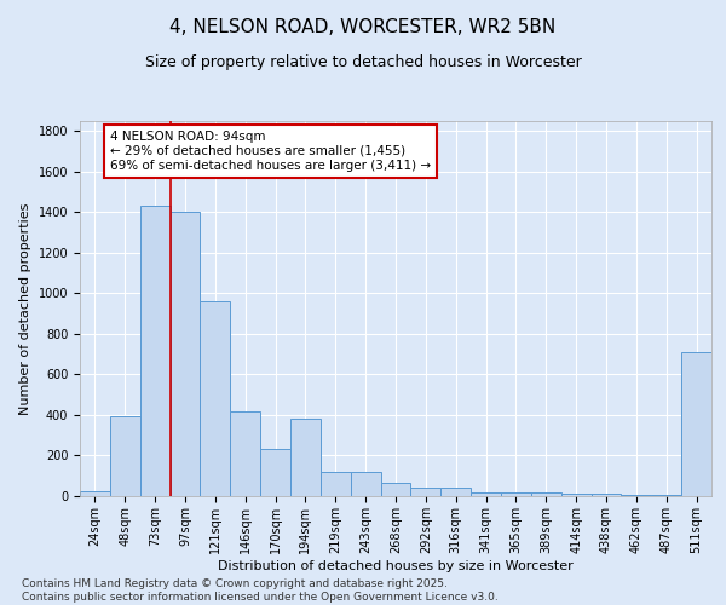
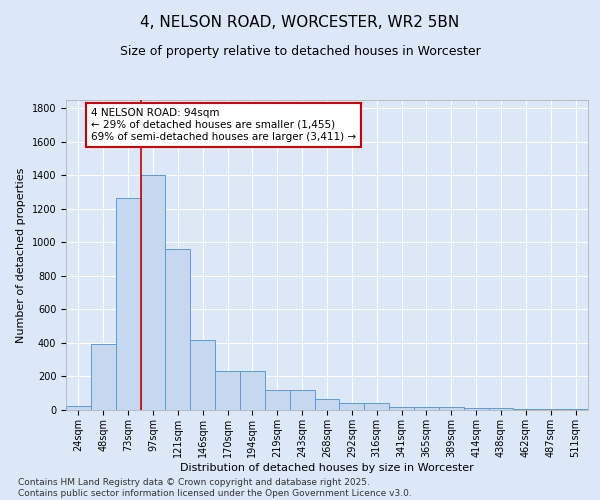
73sqm: 1430 -> 1260
194sqm: 380 -> 240
511sqm: 710 -> 0
